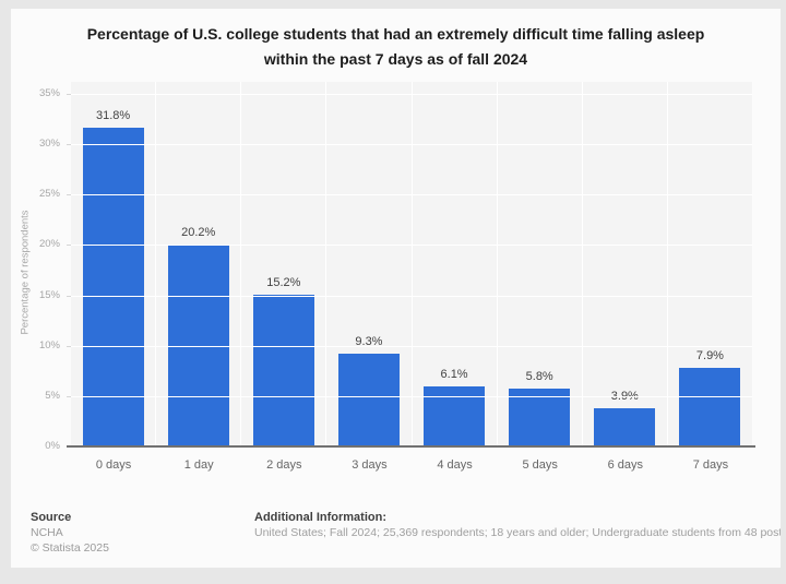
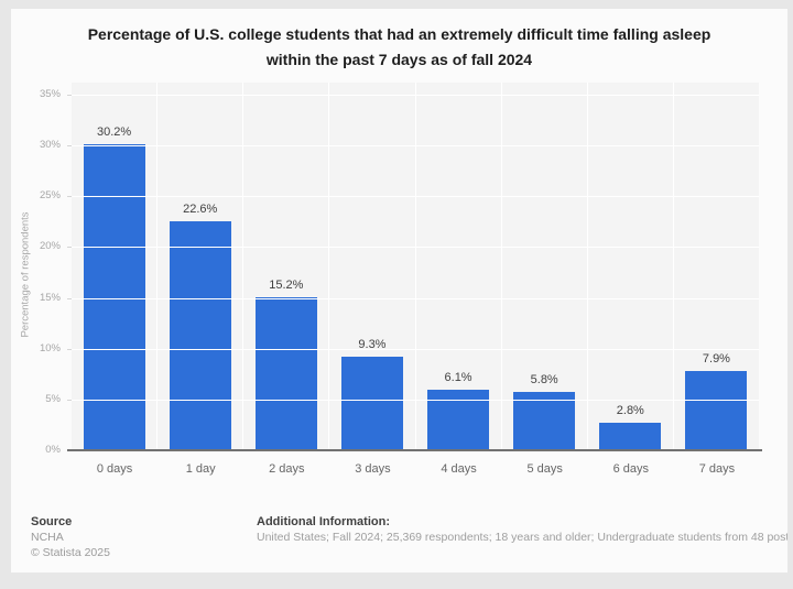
0 days: 31.8% -> 30.2%
1 day: 20.2% -> 22.6%
6 days: 3.9% -> 2.8%
